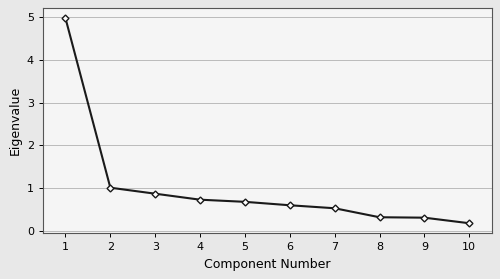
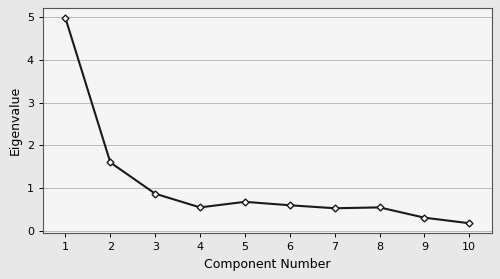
2: 1.01 -> 1.60
4: 0.73 -> 0.55
8: 0.32 -> 0.55
